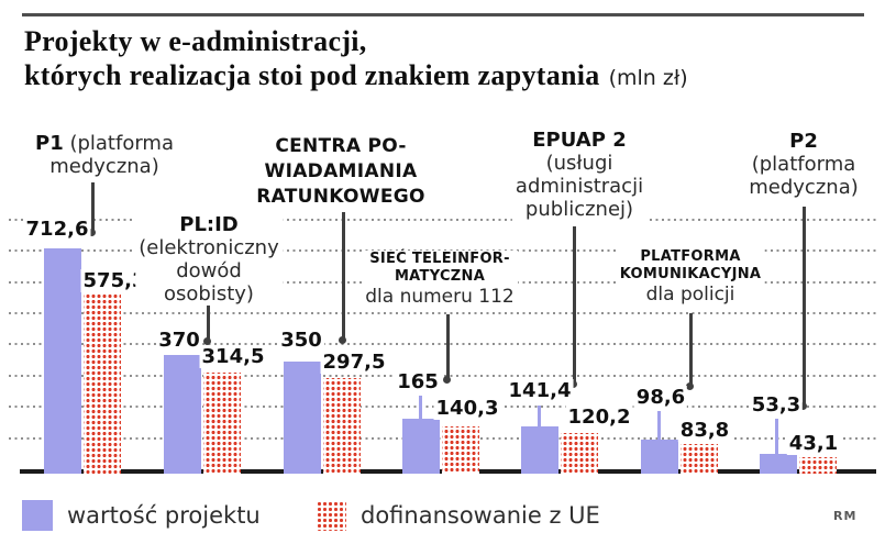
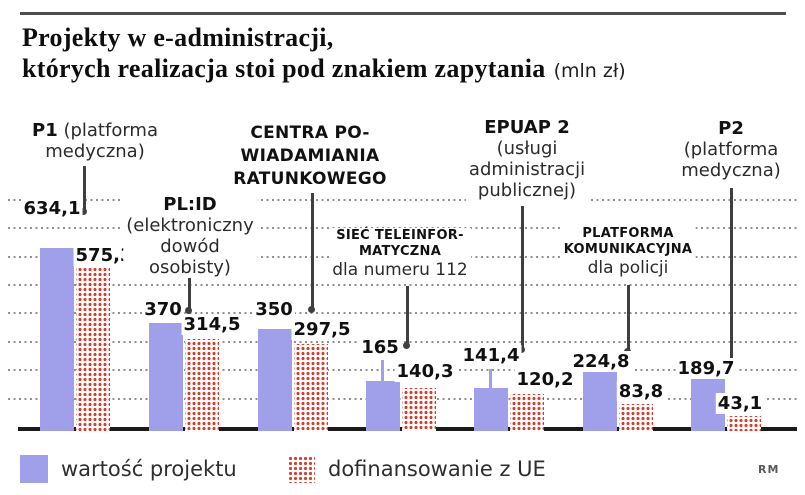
wartość projektu/P1 (platforma medyczna): 712,6 -> 634,1
wartość projektu/PLATFORMA KOMUNIKACYJNA dla policji: 98,6 -> 224,8
wartość projektu/P2 (platforma medyczna): 53,3 -> 189,7
